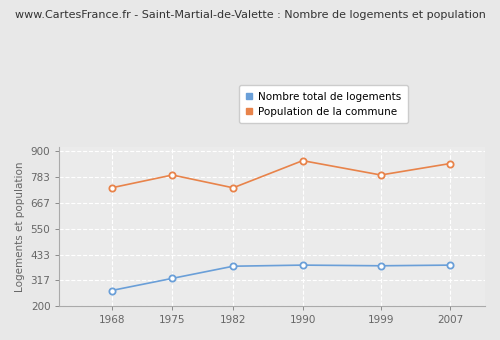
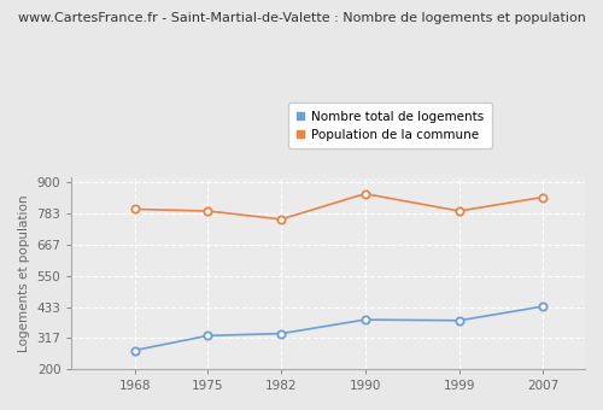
Population de la commune/1968: 735 -> 800
Nombre total de logements/1982: 380 -> 333
Population de la commune/1982: 735 -> 762
Nombre total de logements/2007: 385 -> 435
